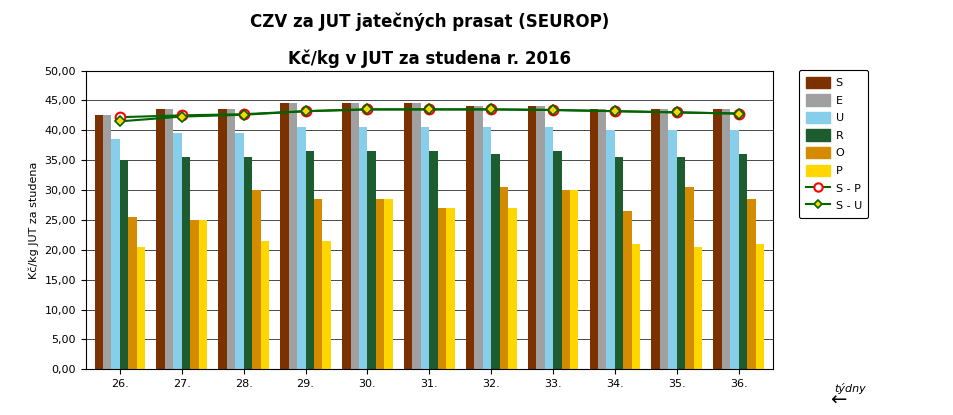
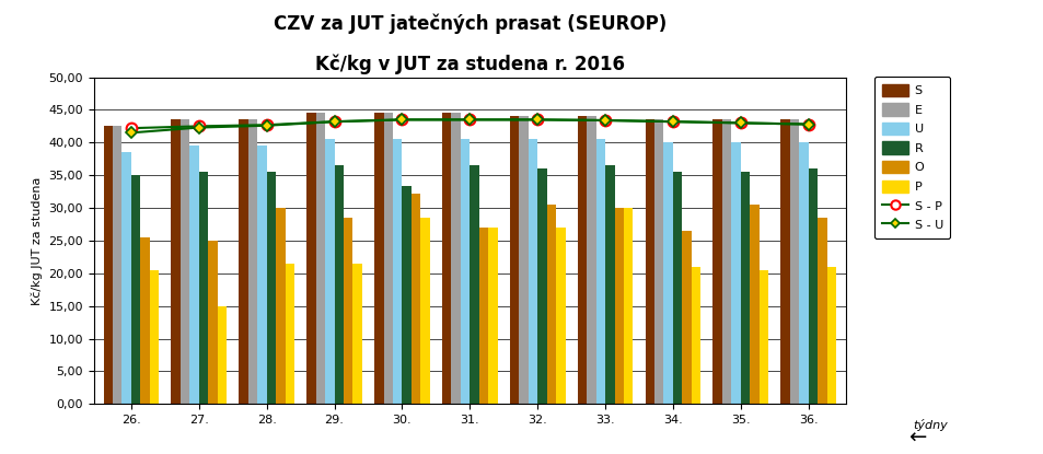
P/27.: 25,0 -> 15,0
R/30.: 36,5 -> 33,4
O/30.: 28,5 -> 32,2
